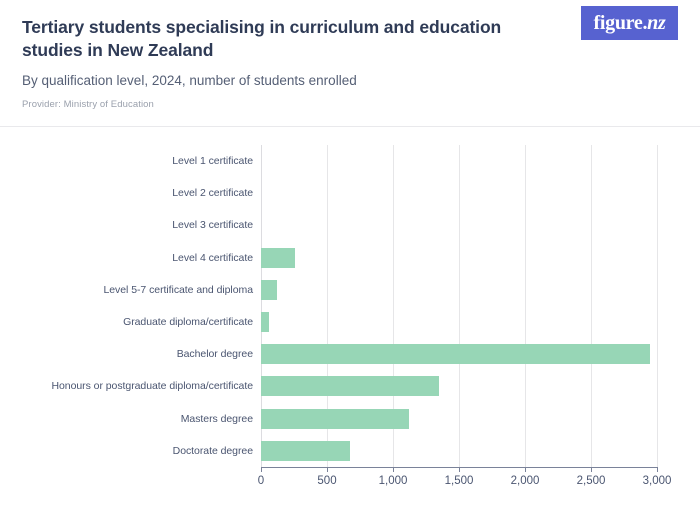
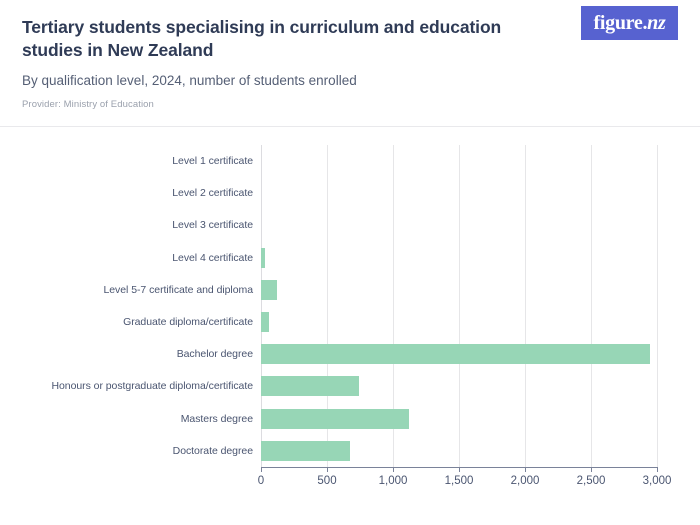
Level 4 certificate: 260 -> 30
Honours or postgraduate diploma/certificate: 1350 -> 740
